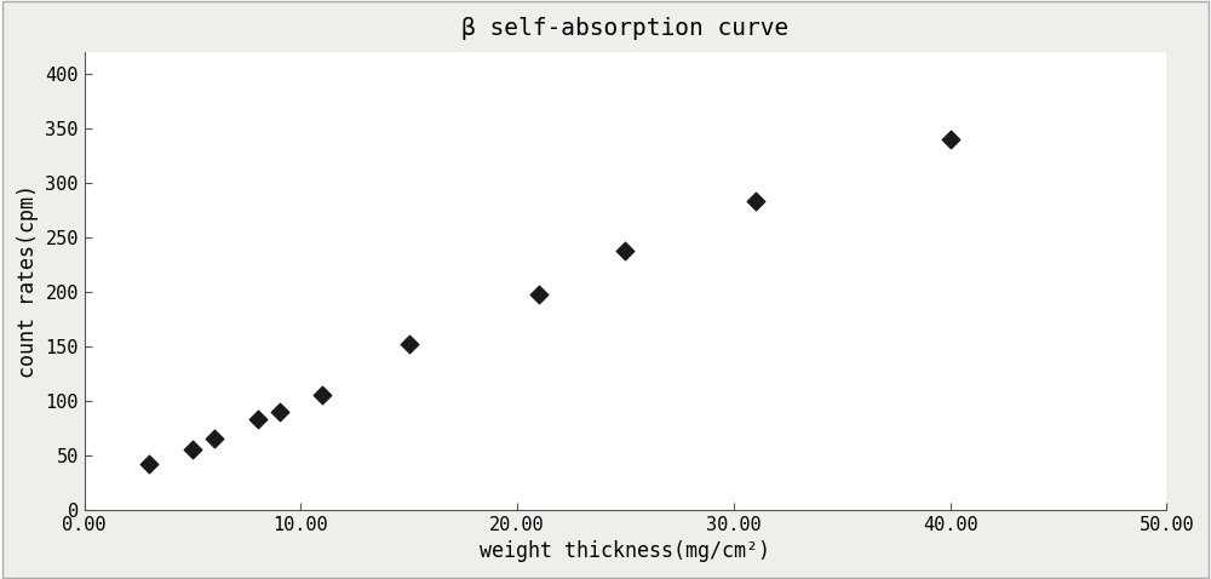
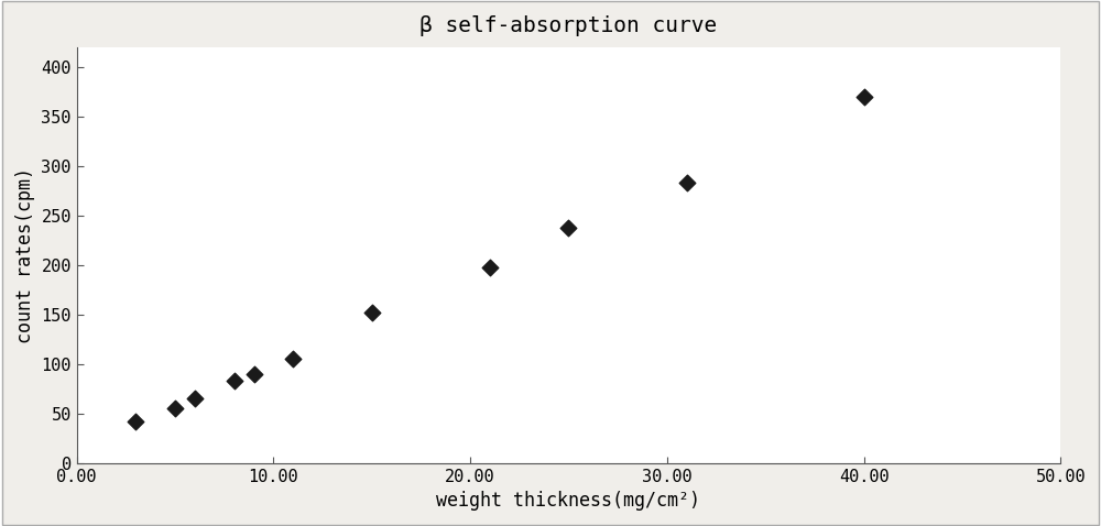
40.00: 340 -> 370
